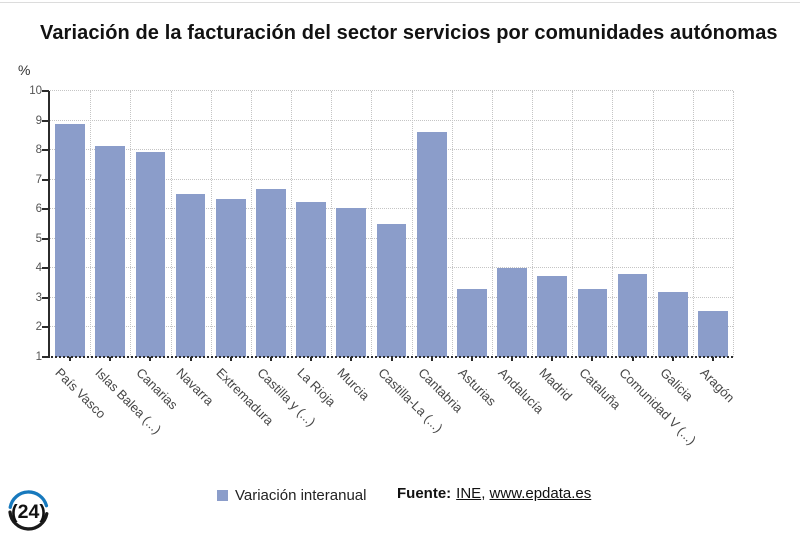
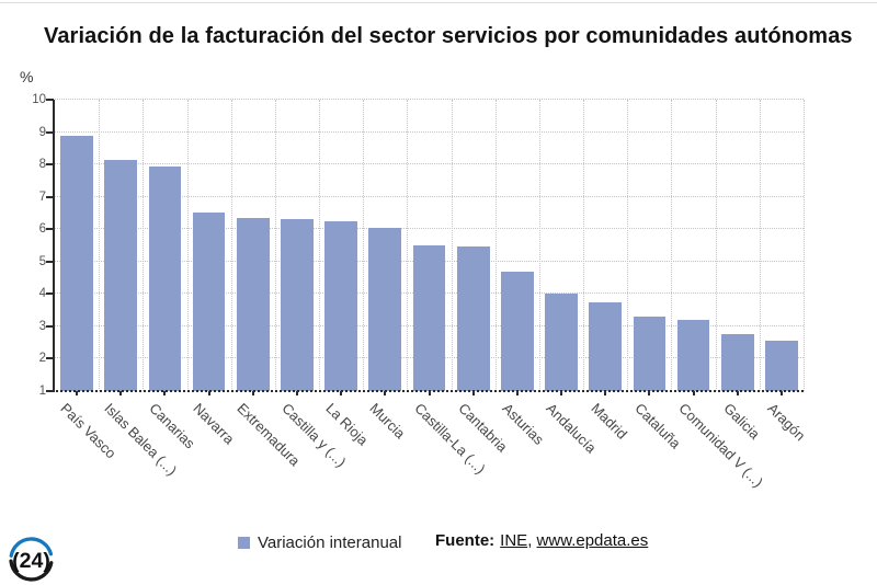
Castilla y (...): 6.7 -> 6.3
Cantabria: 8.6 -> 5.5
Asturias: 3.3 -> 4.7
Comunidad V (...): 3.8 -> 3.2
Galicia: 3.2 -> 2.8
